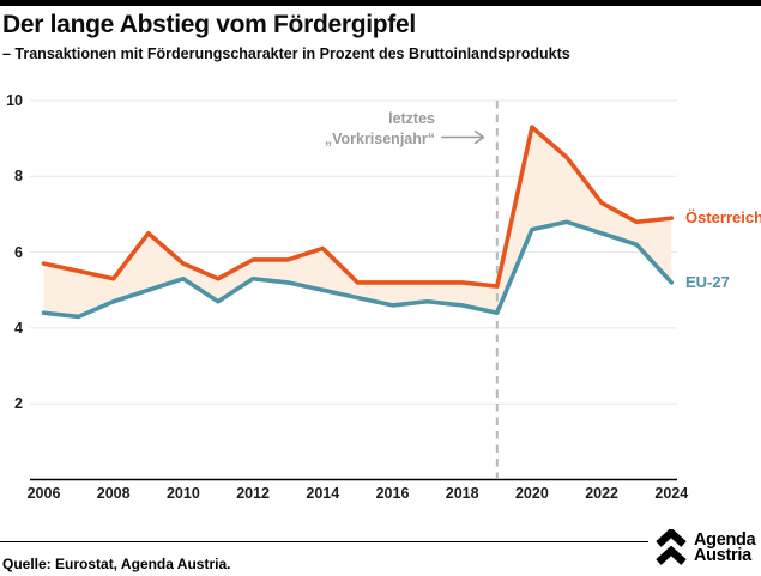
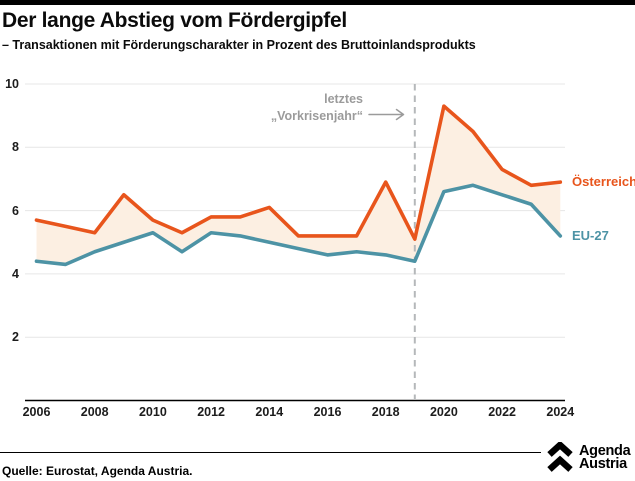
Österreich/2018: 5.2 -> 6.9
